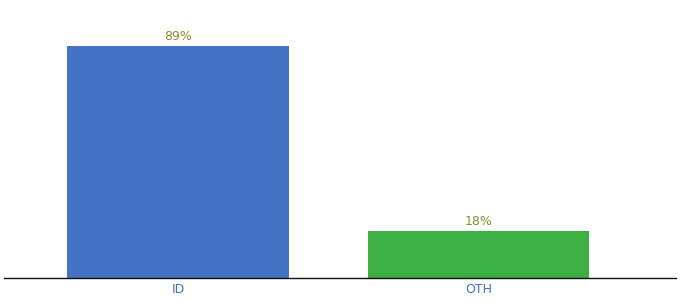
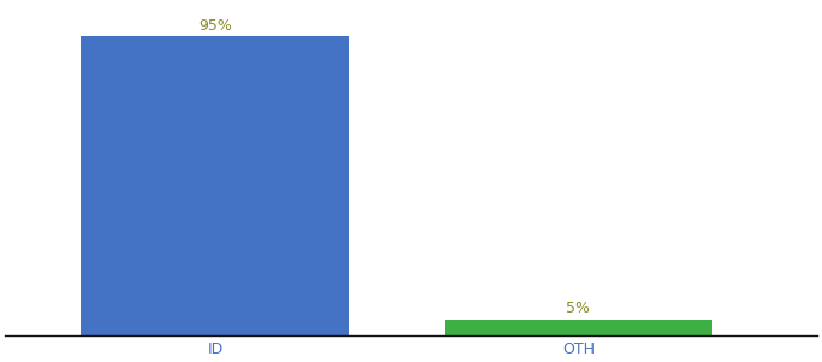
ID: 89% -> 95%
OTH: 18% -> 5%
